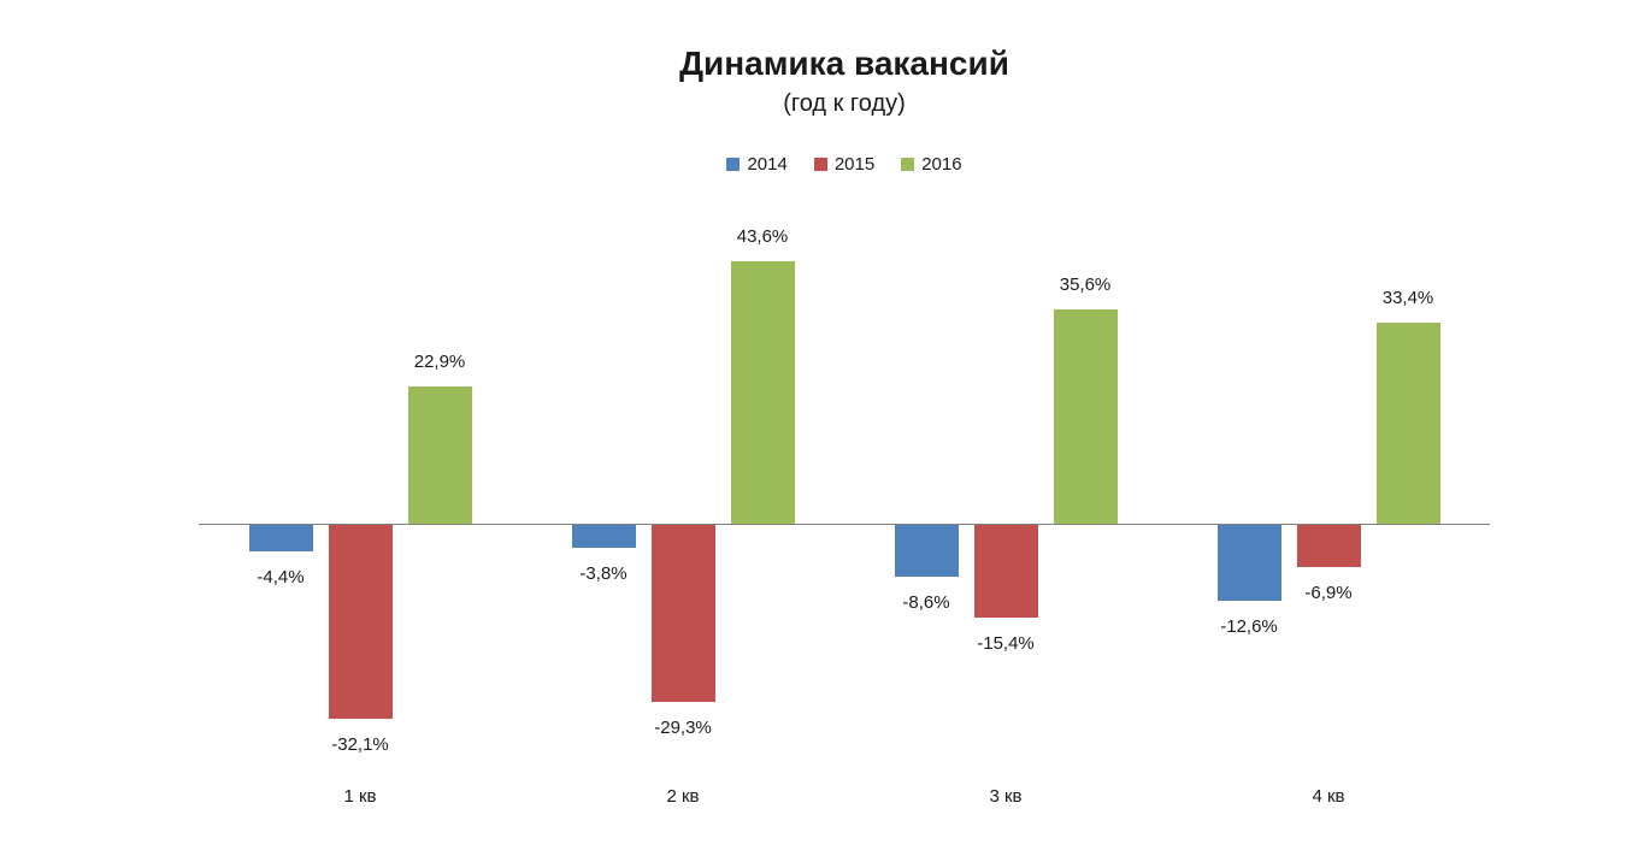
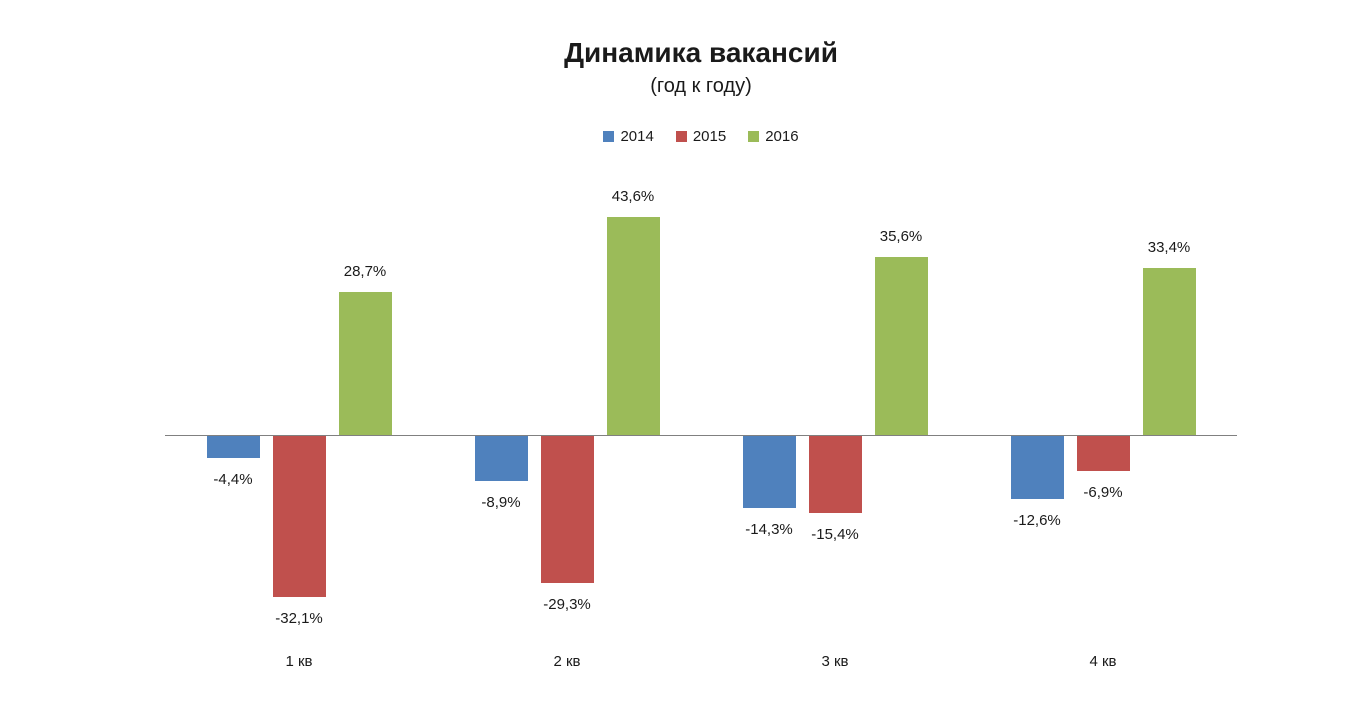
2016/1 кв: 22,9% -> 28,7%
2014/2 кв: -3,8% -> -8,9%
2014/3 кв: -8,6% -> -14,3%
